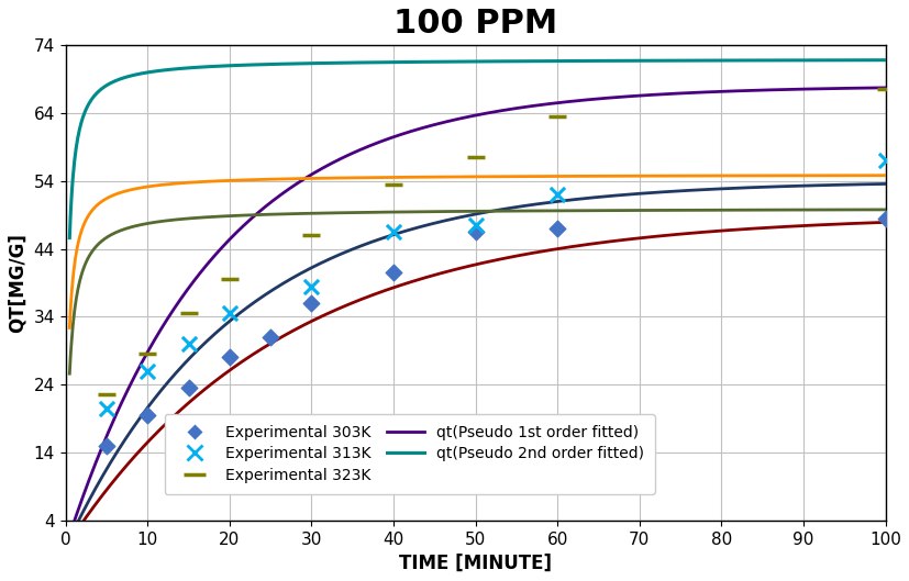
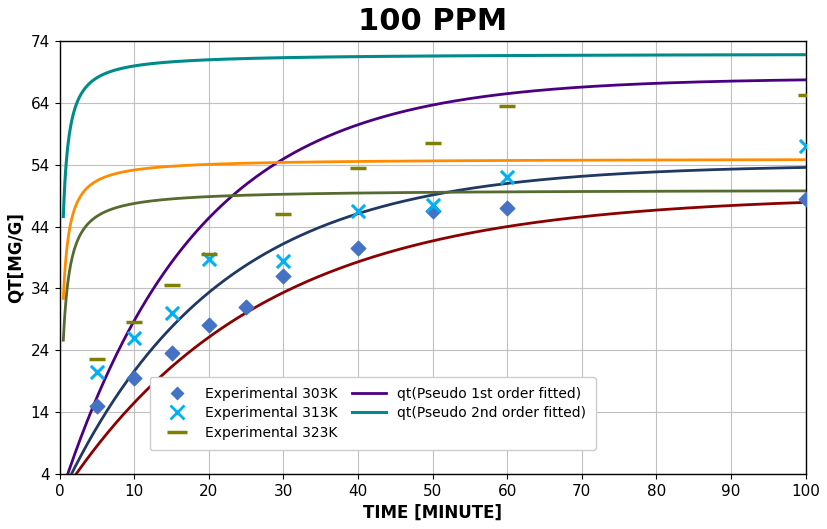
Experimental 313K/20: 34.5 -> 38.8
Experimental 323K/100: 67.5 -> 65.2
